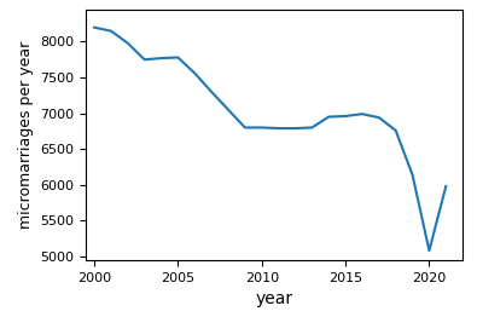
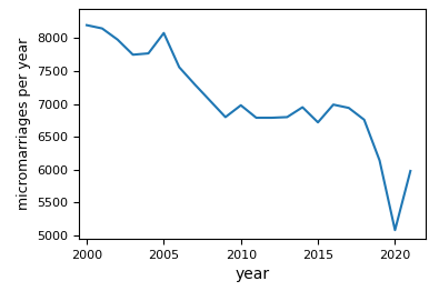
2005: 7780 -> 8080
2010: 6800 -> 6980
2015: 6960 -> 6720
